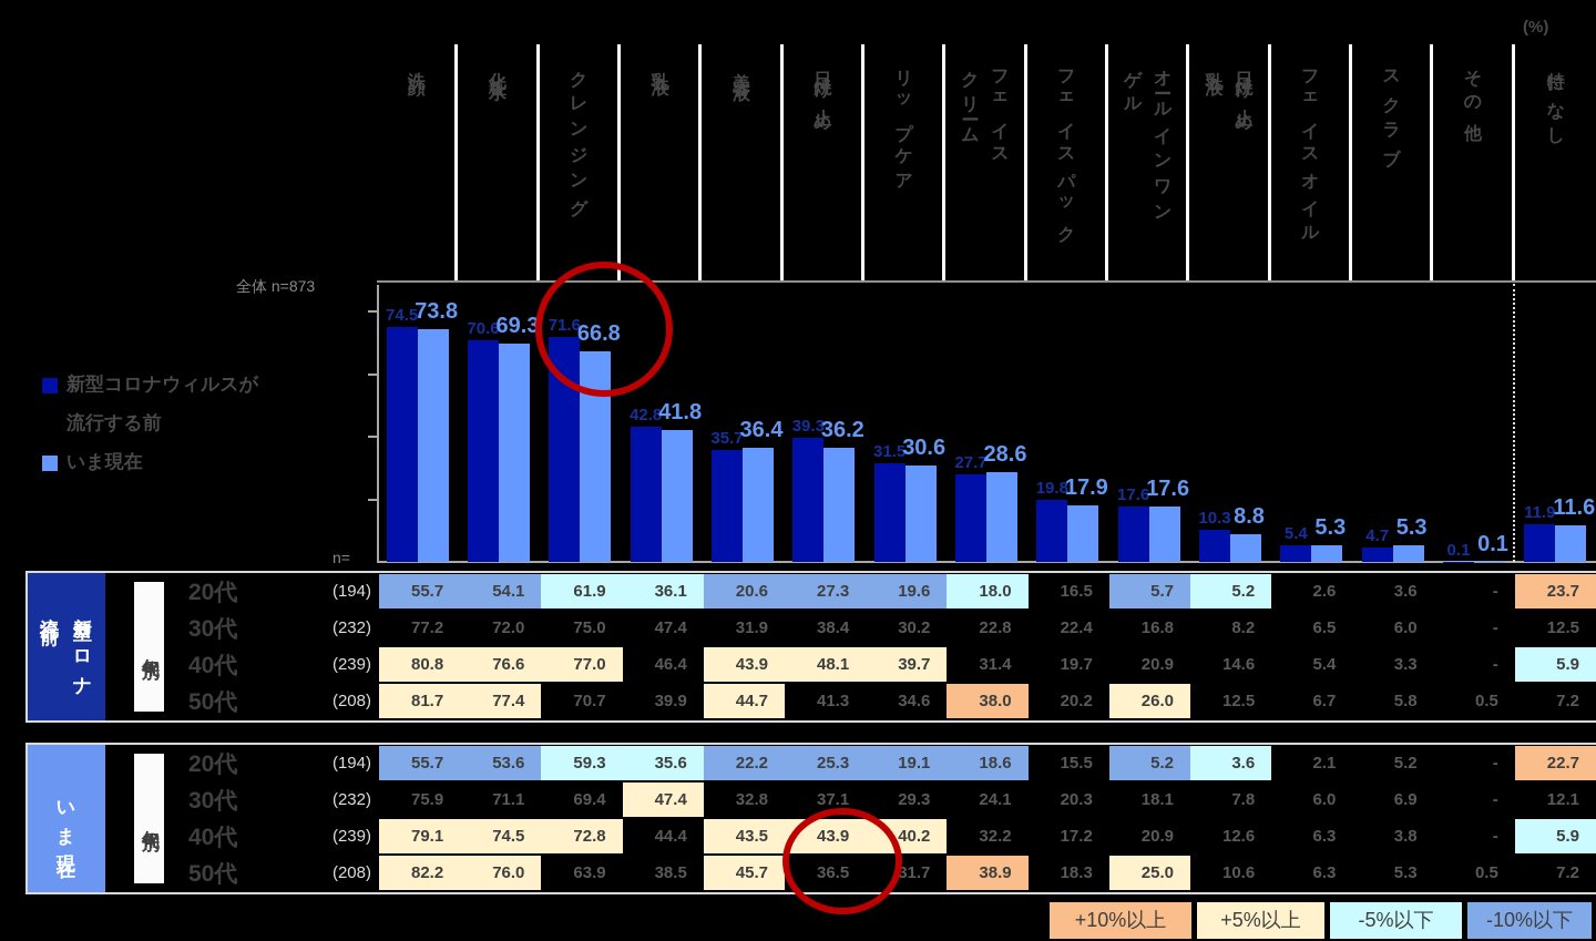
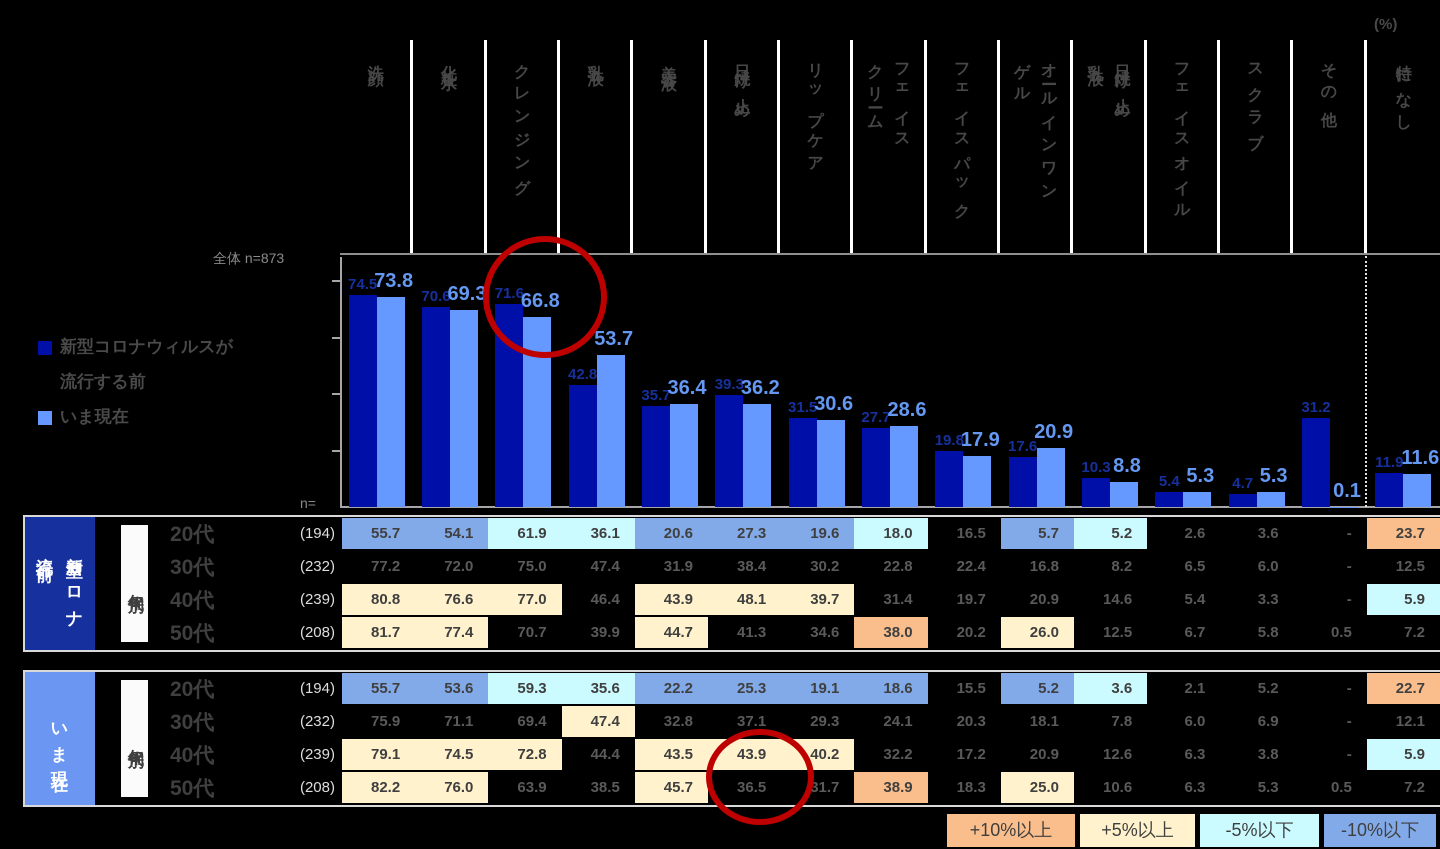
いま現在/乳液: 41.8 -> 53.7
いま現在/オールインワンゲル: 17.6 -> 20.9
新型コロナウィルスが流行する前/その他: 0.1 -> 31.2
